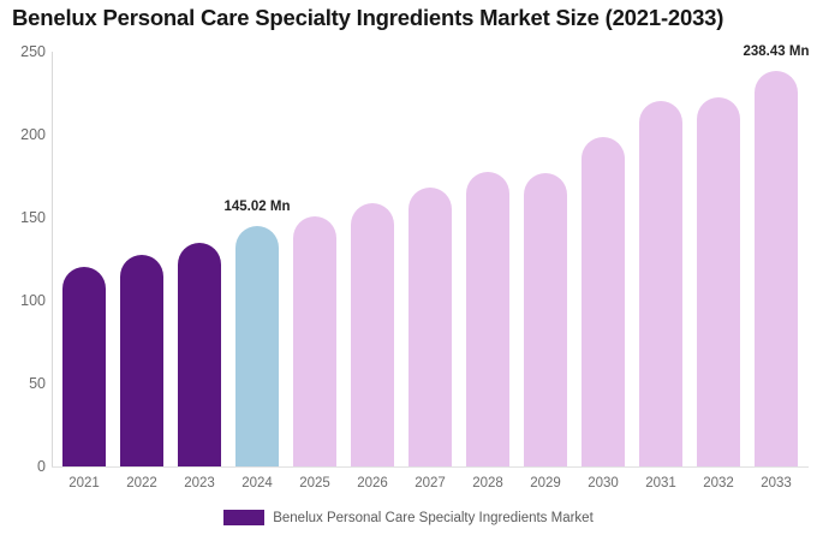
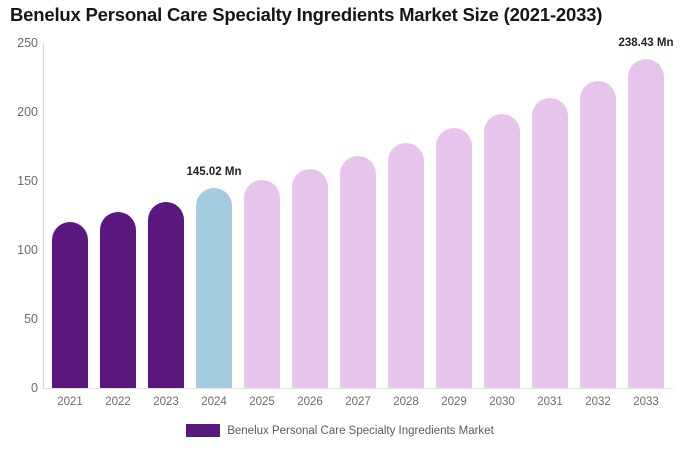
2029: 177 -> 188
2031: 220 -> 210
